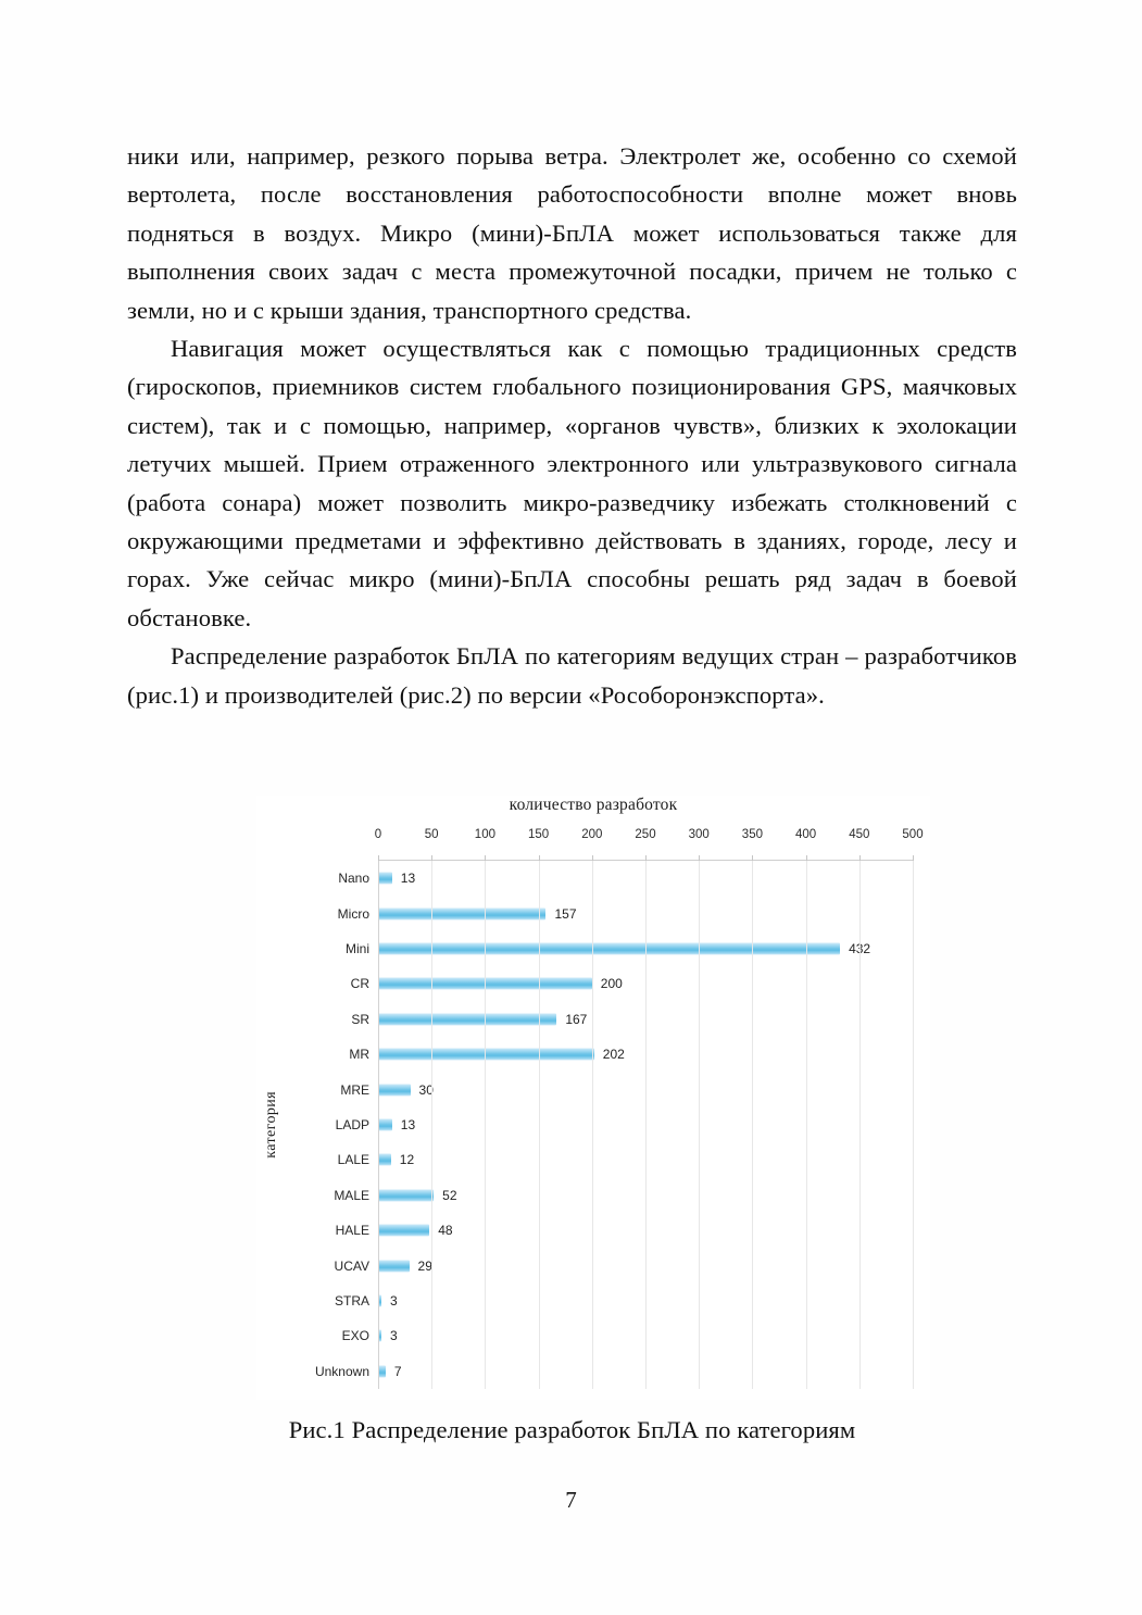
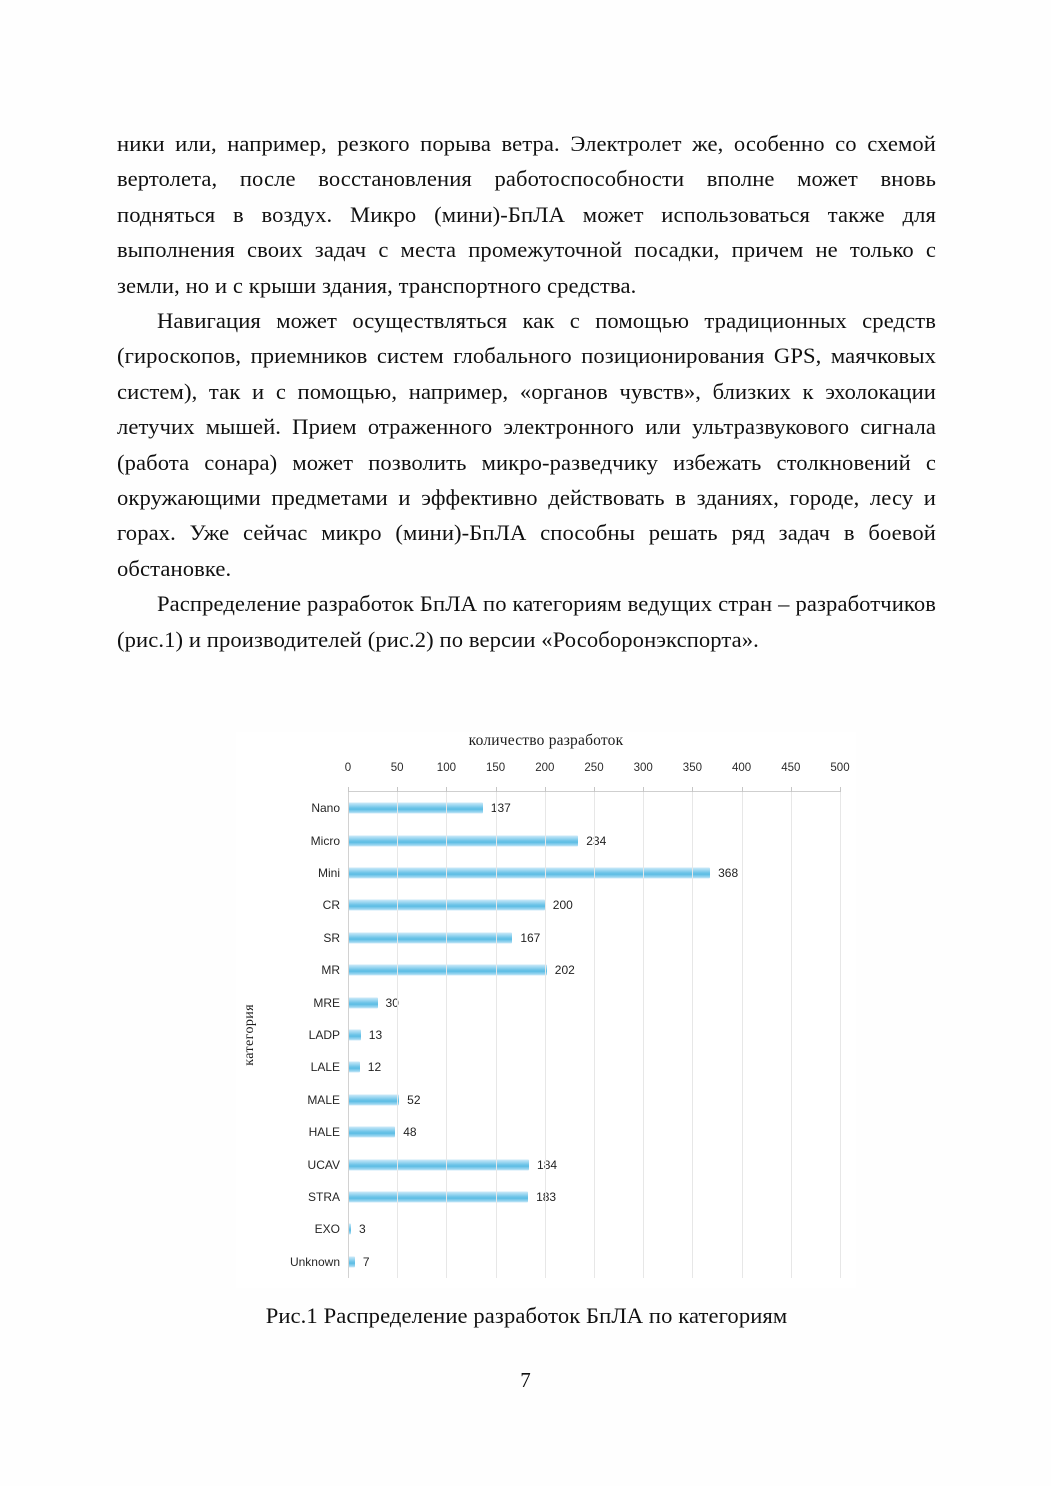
Nano: 13 -> 137
Micro: 157 -> 234
Mini: 432 -> 368
UCAV: 29 -> 184
STRA: 3 -> 183
